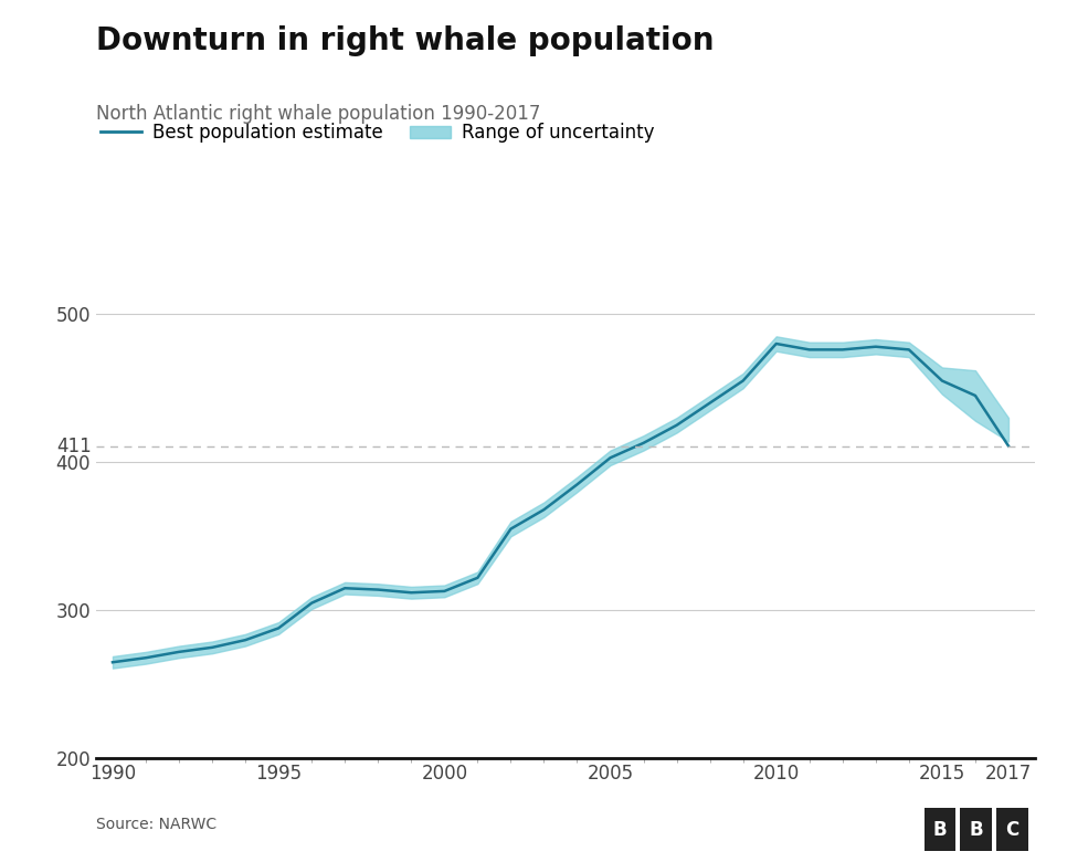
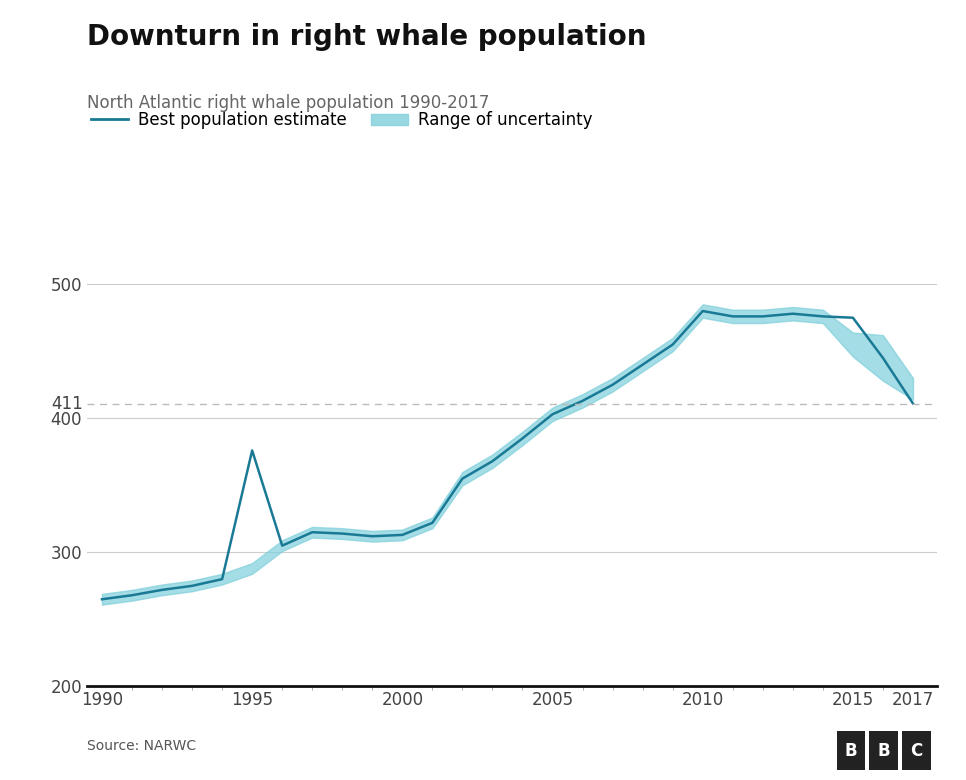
Best population estimate/1995: 288 -> 376
Best population estimate/2015: 455 -> 475
